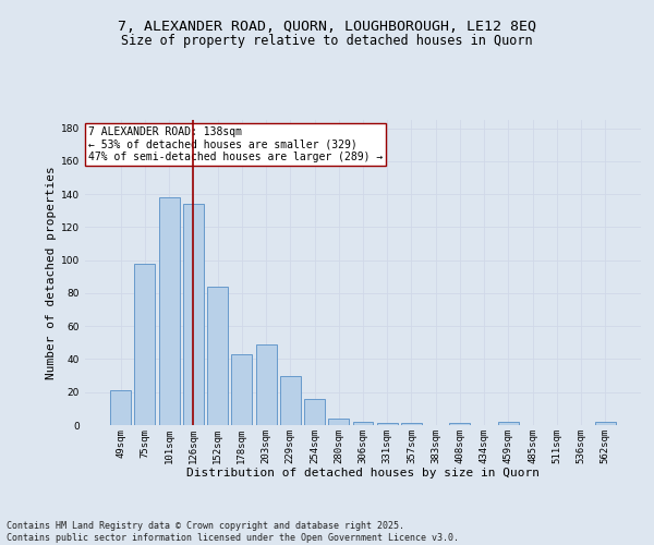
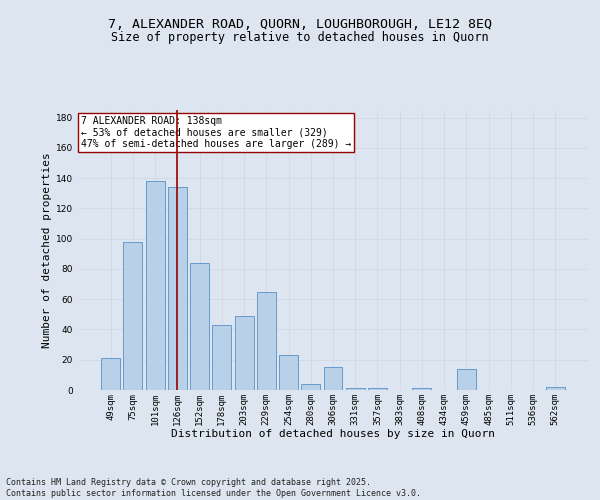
229sqm: 30 -> 65
254sqm: 16 -> 23
306sqm: 2 -> 15
459sqm: 2 -> 14
